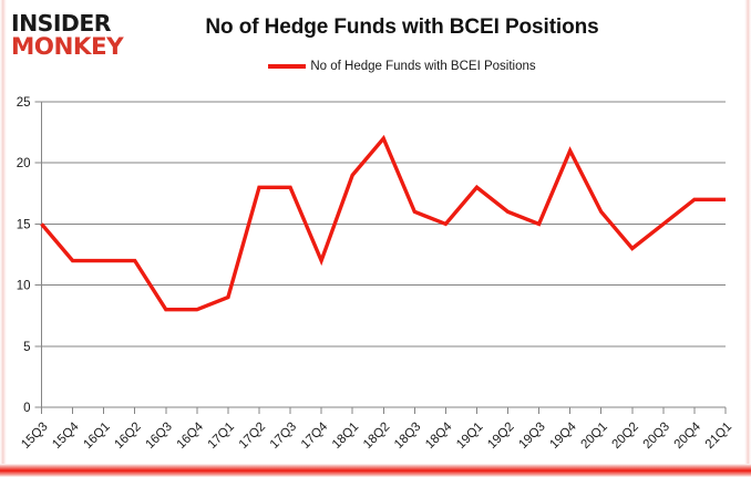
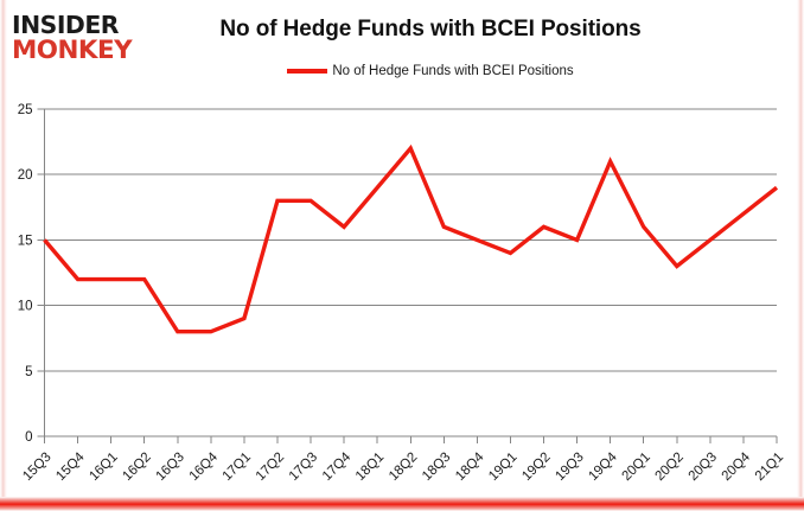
17Q4: 12 -> 16
19Q1: 18 -> 14
21Q1: 17 -> 19
